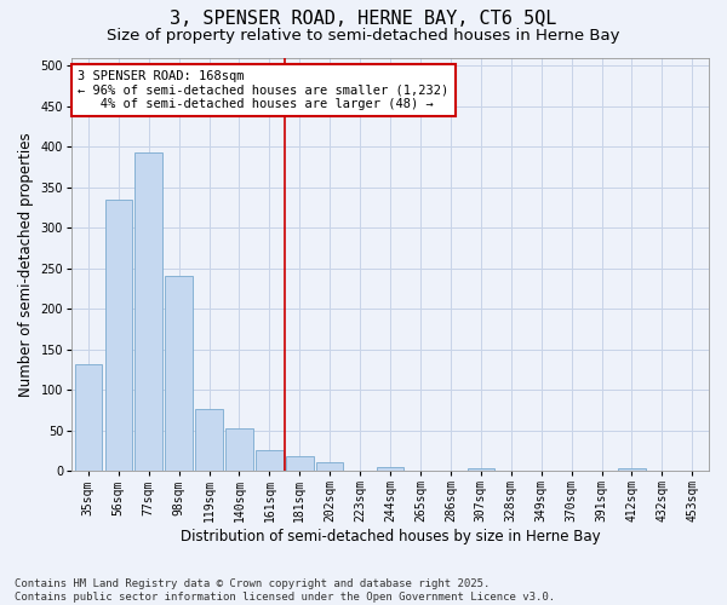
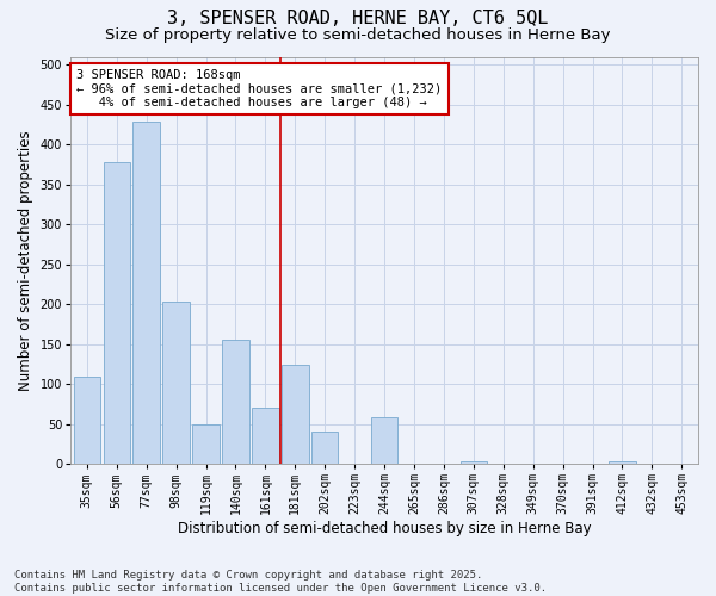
35sqm: 131 -> 110
56sqm: 335 -> 378
77sqm: 393 -> 428
98sqm: 241 -> 204
119sqm: 77 -> 50
140sqm: 52 -> 156
161sqm: 26 -> 70
181sqm: 19 -> 124
202sqm: 11 -> 40
244sqm: 5 -> 58
